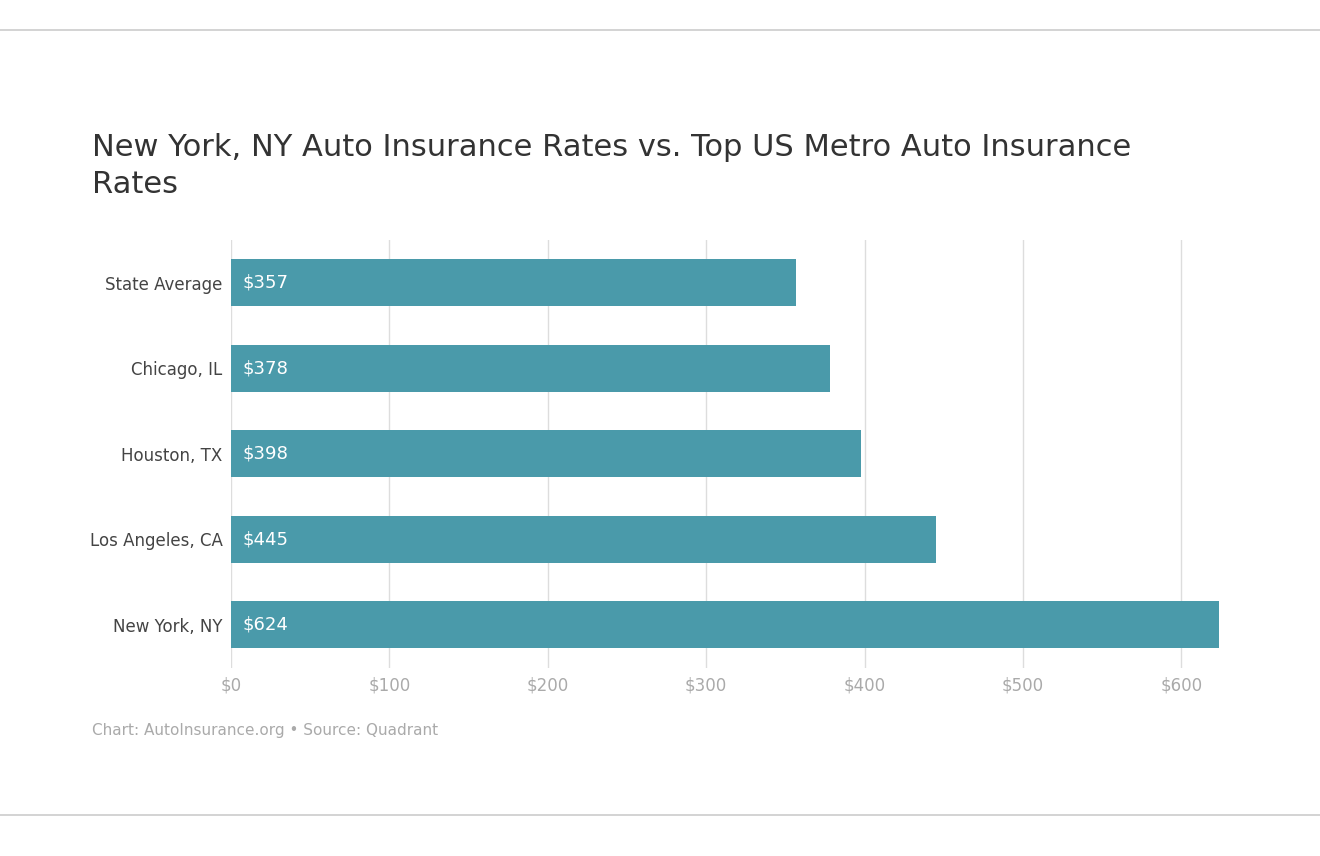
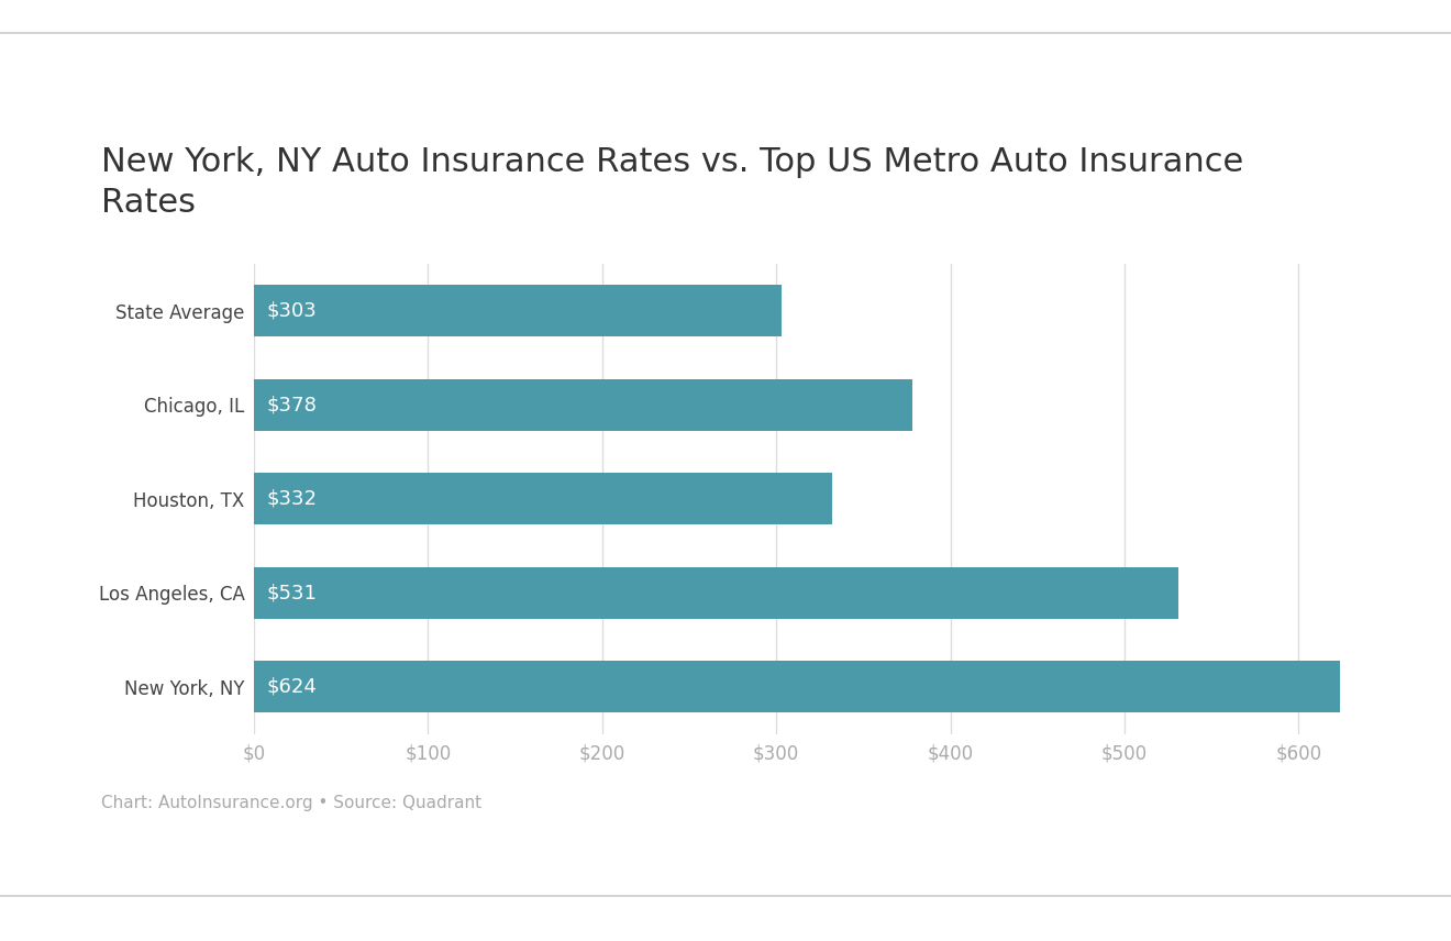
State Average: $357 -> $303
Houston, TX: $398 -> $332
Los Angeles, CA: $445 -> $531
